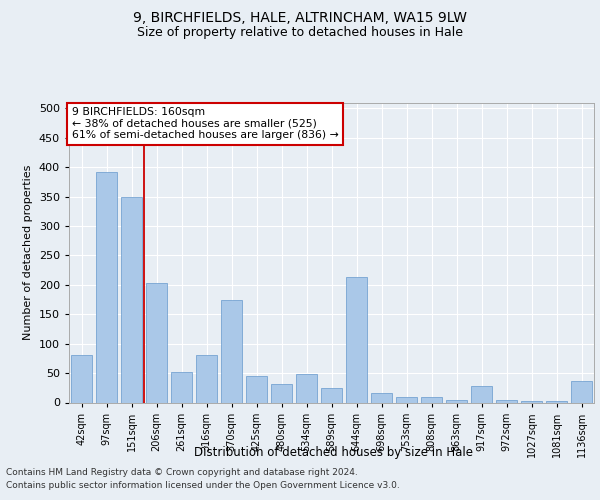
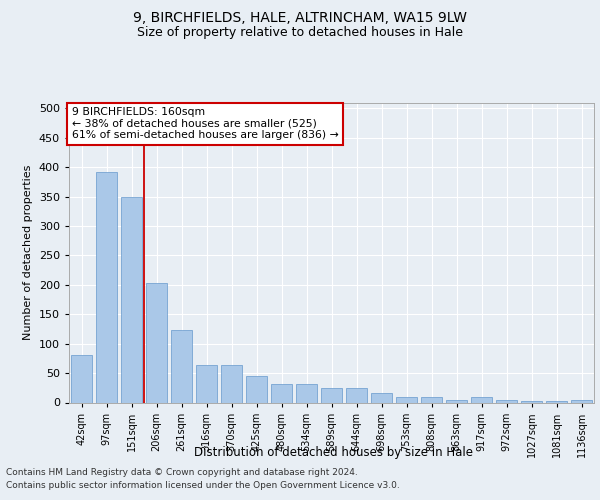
261sqm: 52 -> 123
316sqm: 80 -> 64
370sqm: 174 -> 64
534sqm: 48 -> 32
644sqm: 214 -> 25
917sqm: 28 -> 10
1136sqm: 36 -> 4
